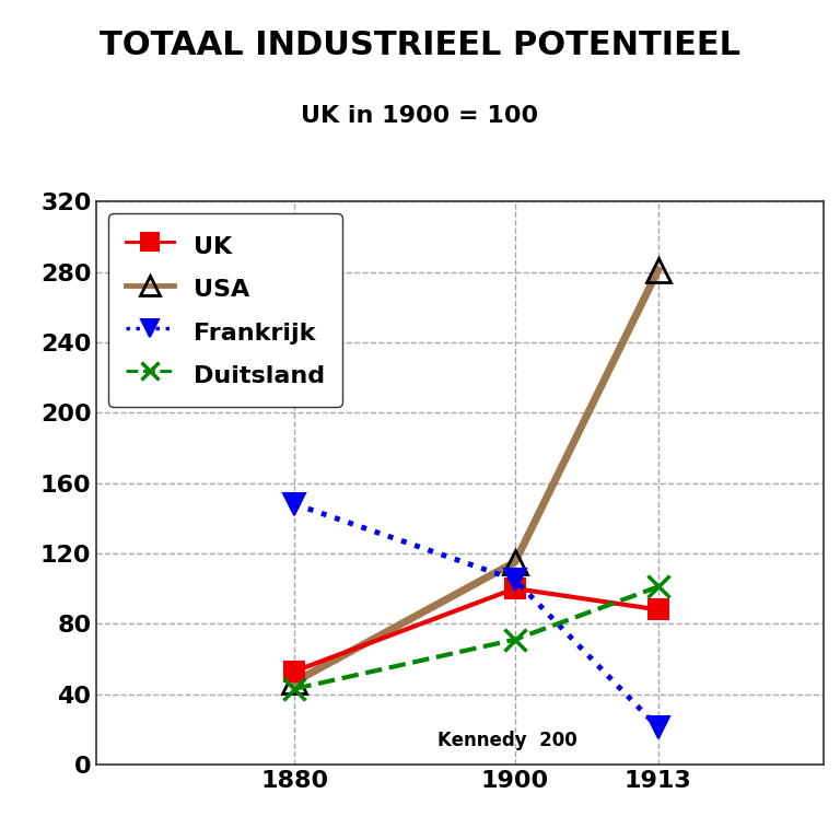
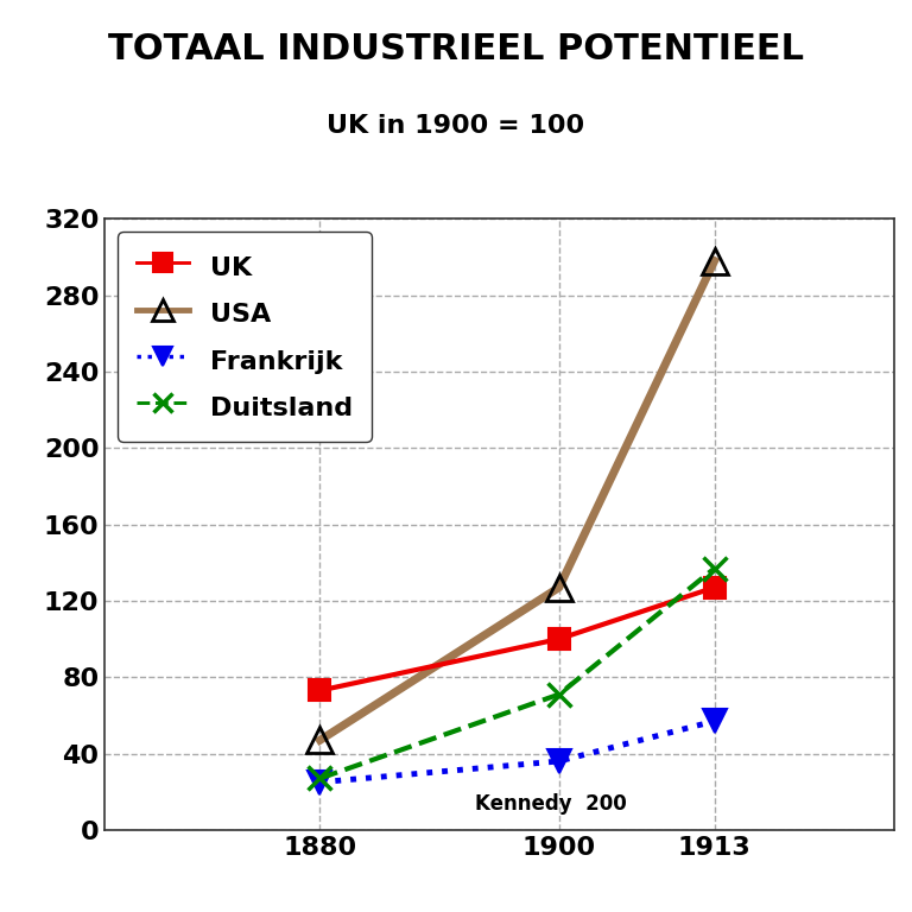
UK/1880: 53 -> 73
Frankrijk/1880: 148 -> 25
Duitsland/1880: 43 -> 27
USA/1900: 115 -> 127
Frankrijk/1900: 105 -> 36
UK/1913: 88 -> 127
USA/1913: 281 -> 298
Frankrijk/1913: 21 -> 57
Duitsland/1913: 101 -> 137
